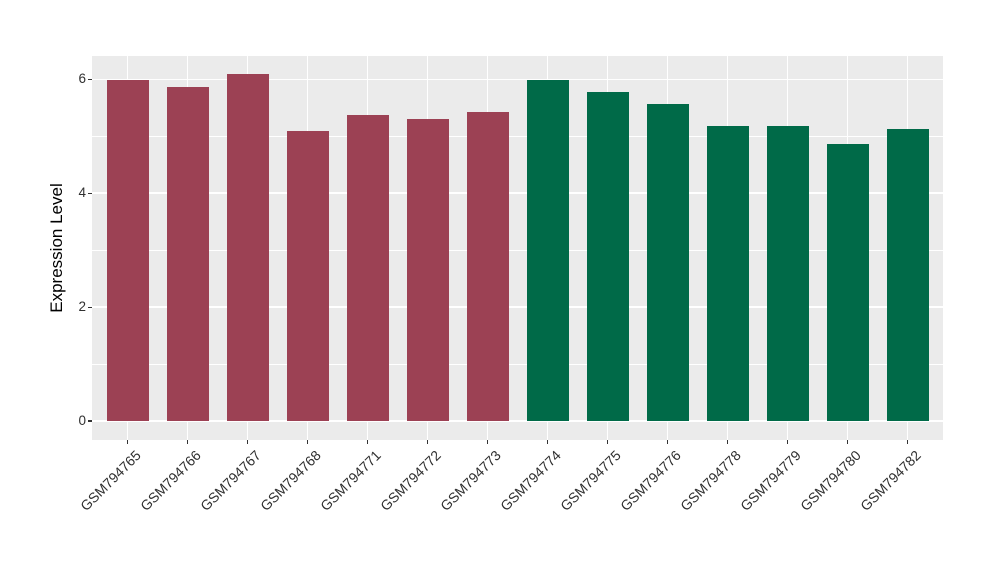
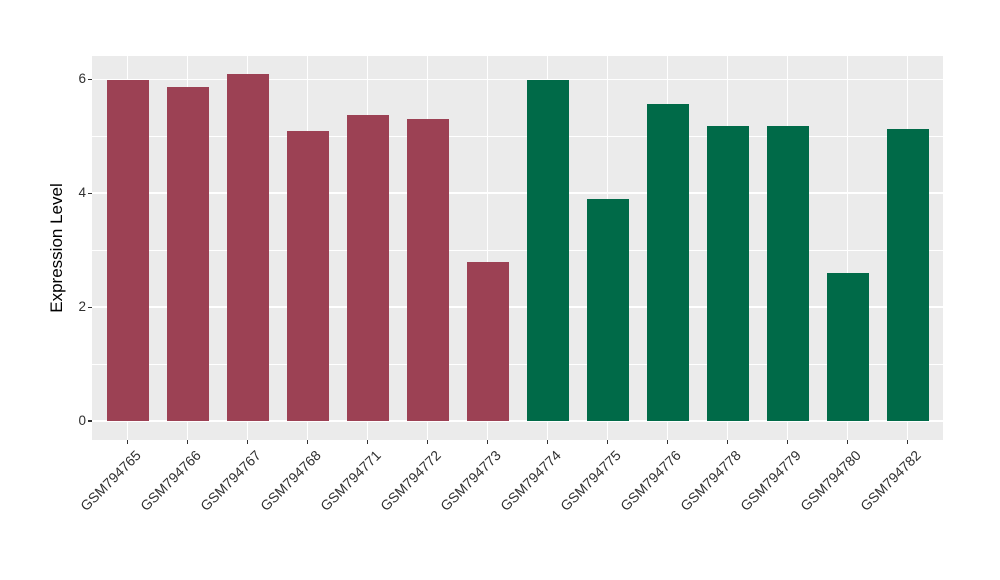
GSM794773: 5.4 -> 2.8
GSM794775: 5.8 -> 3.9
GSM794780: 4.9 -> 2.6
